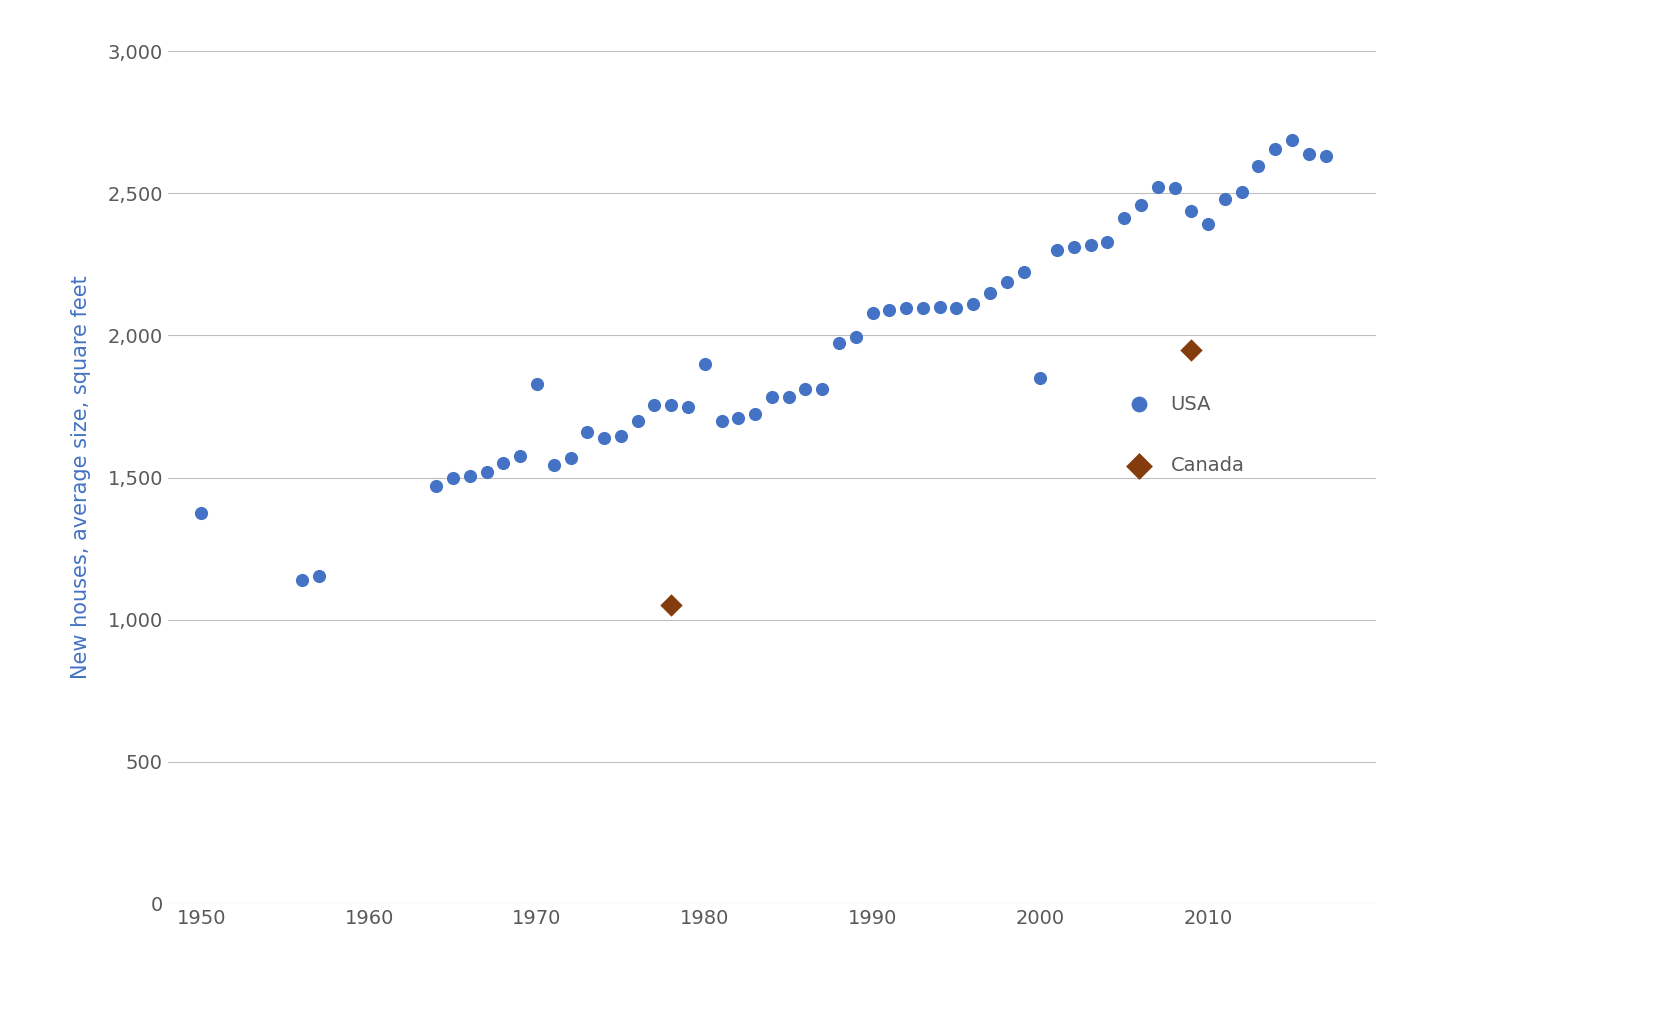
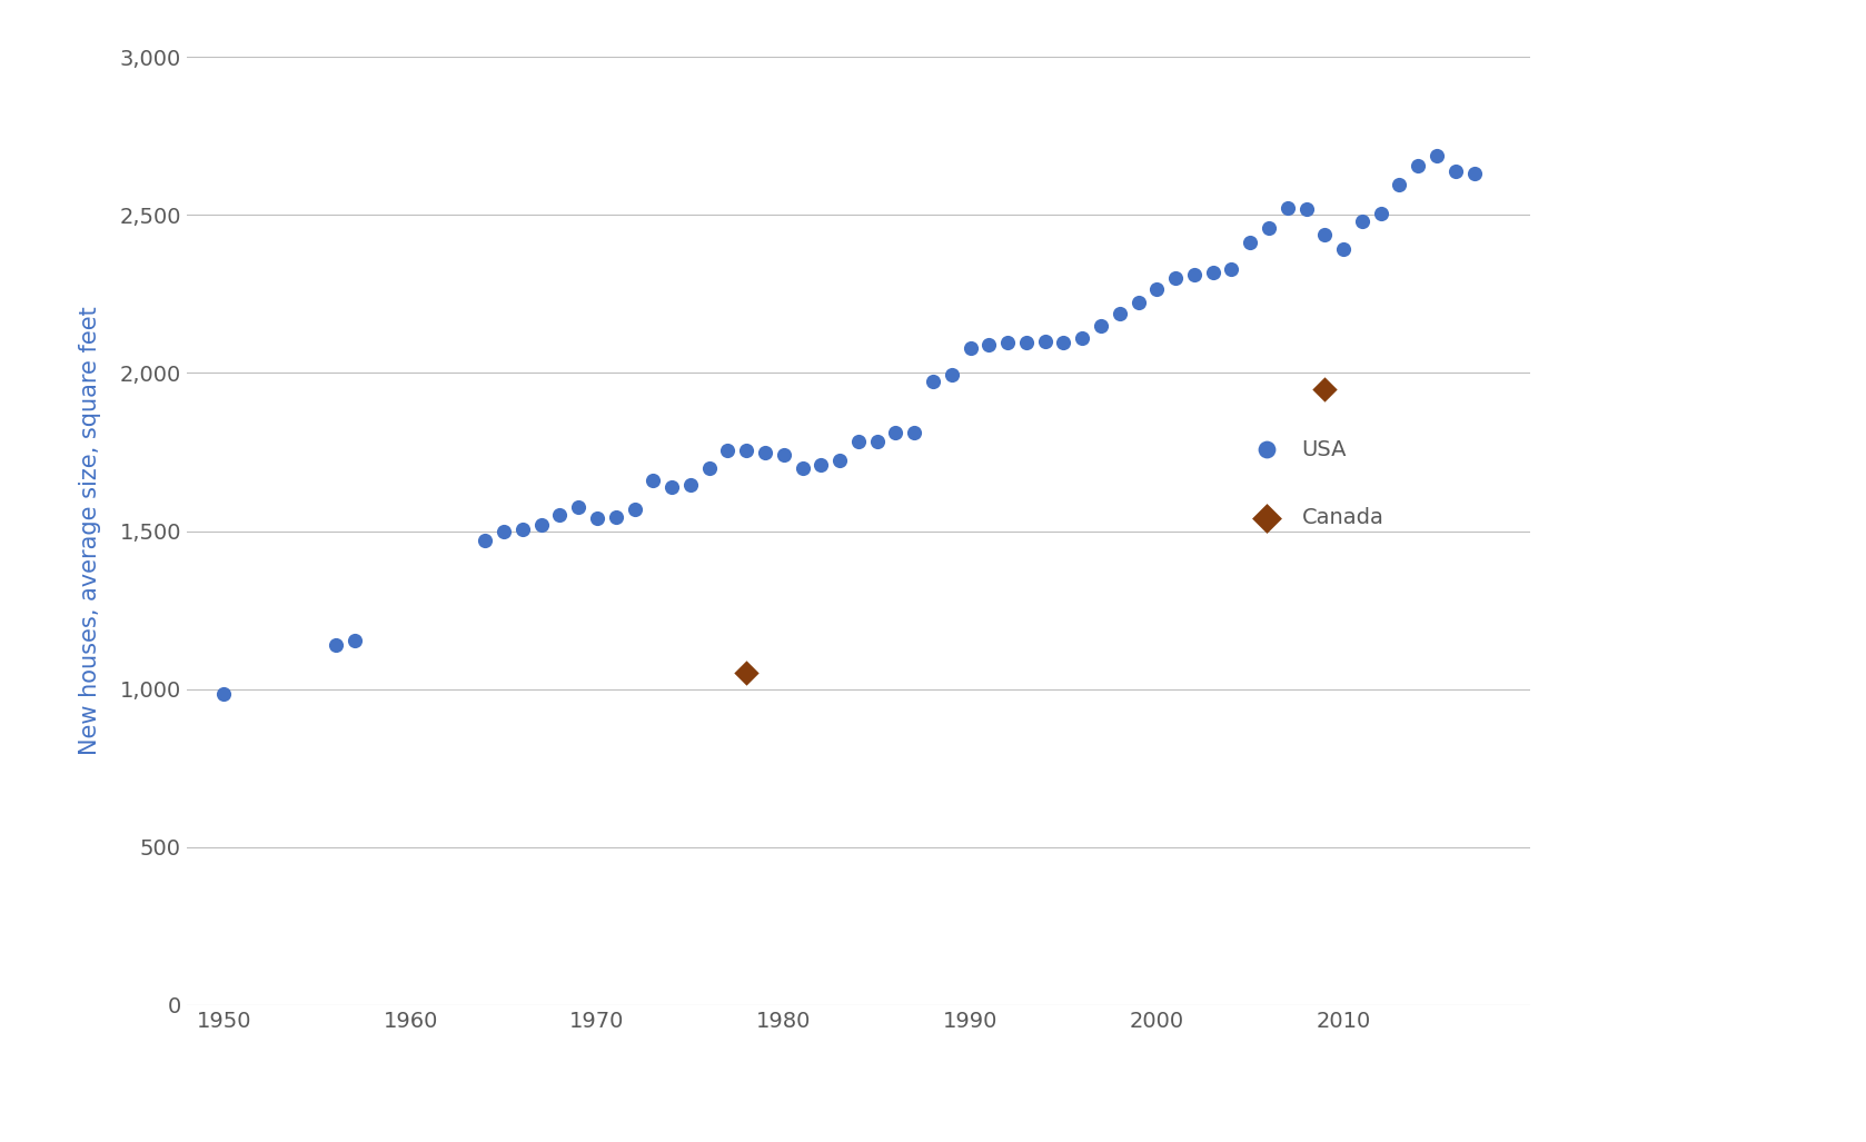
USA/1950: 1,375 -> 983
USA/1970: 1,830 -> 1,540
USA/1980: 1,900 -> 1,740
USA/2000: 1,850 -> 2,265
